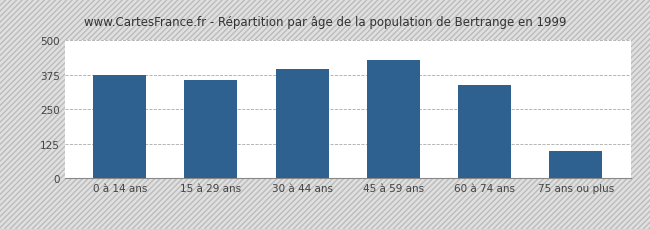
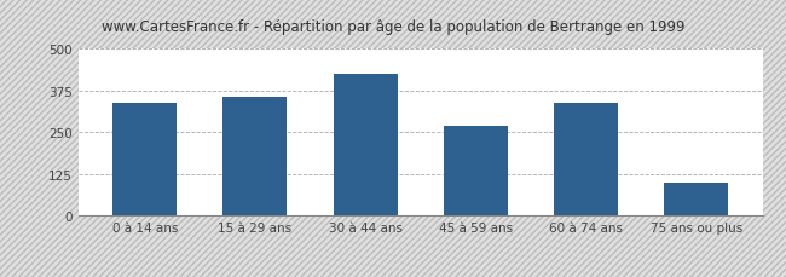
0 à 14 ans: 375 -> 340
30 à 44 ans: 395 -> 425
45 à 59 ans: 430 -> 270
